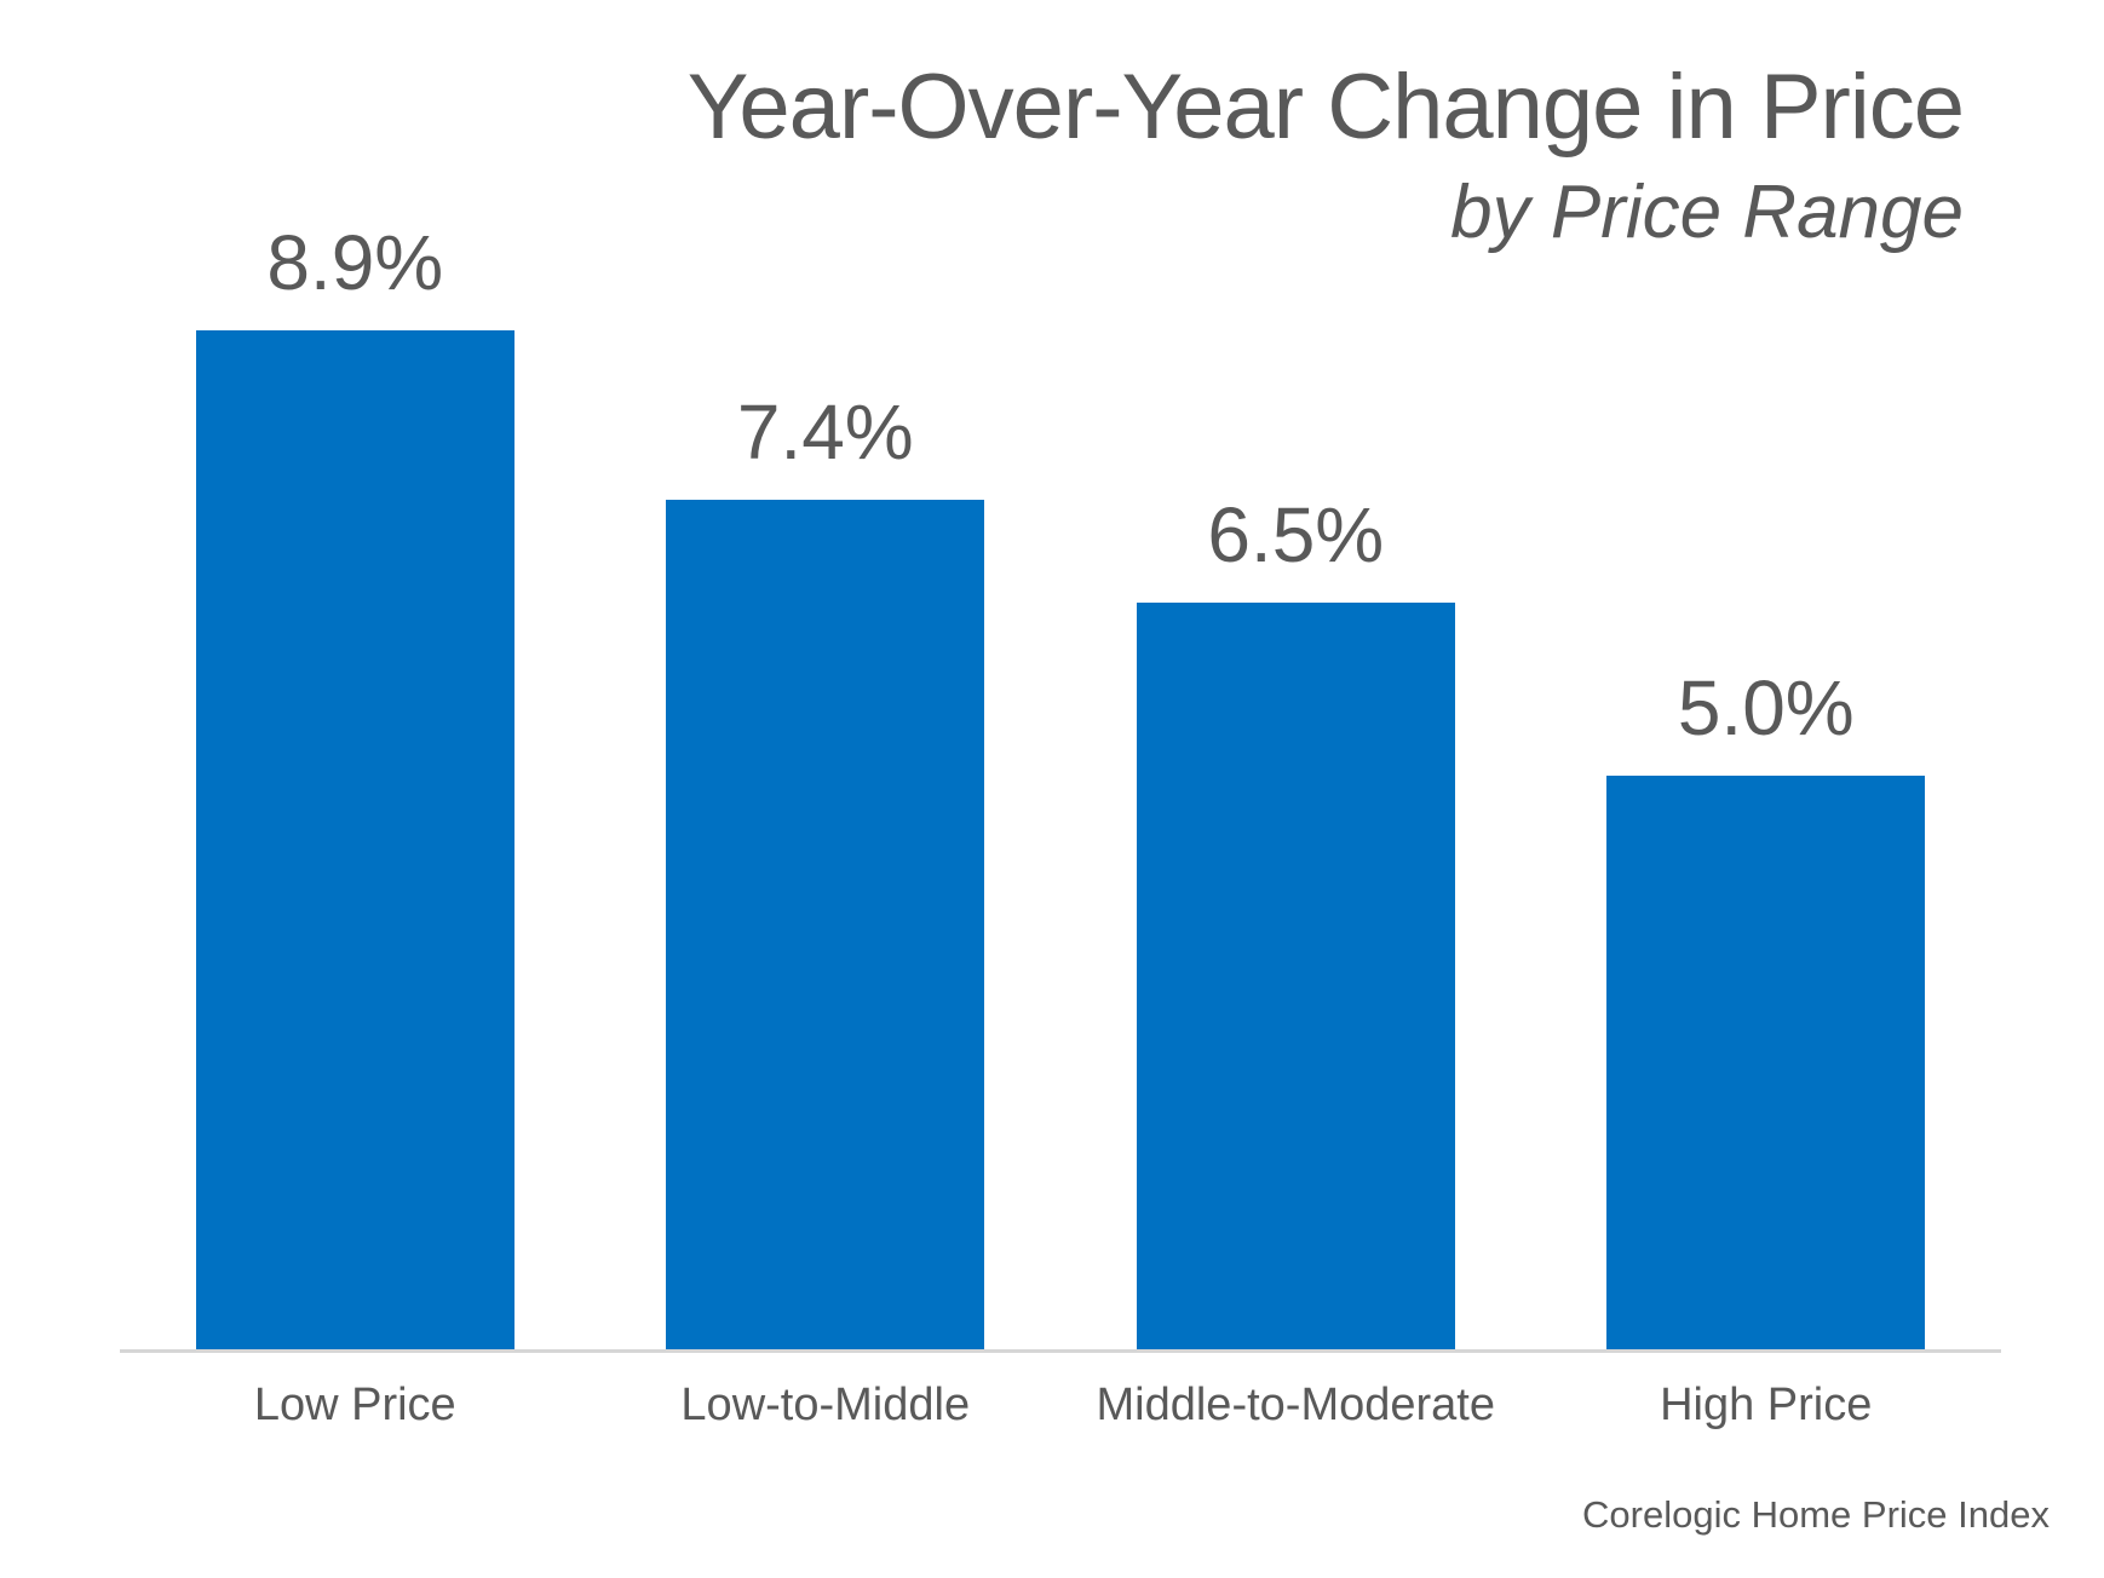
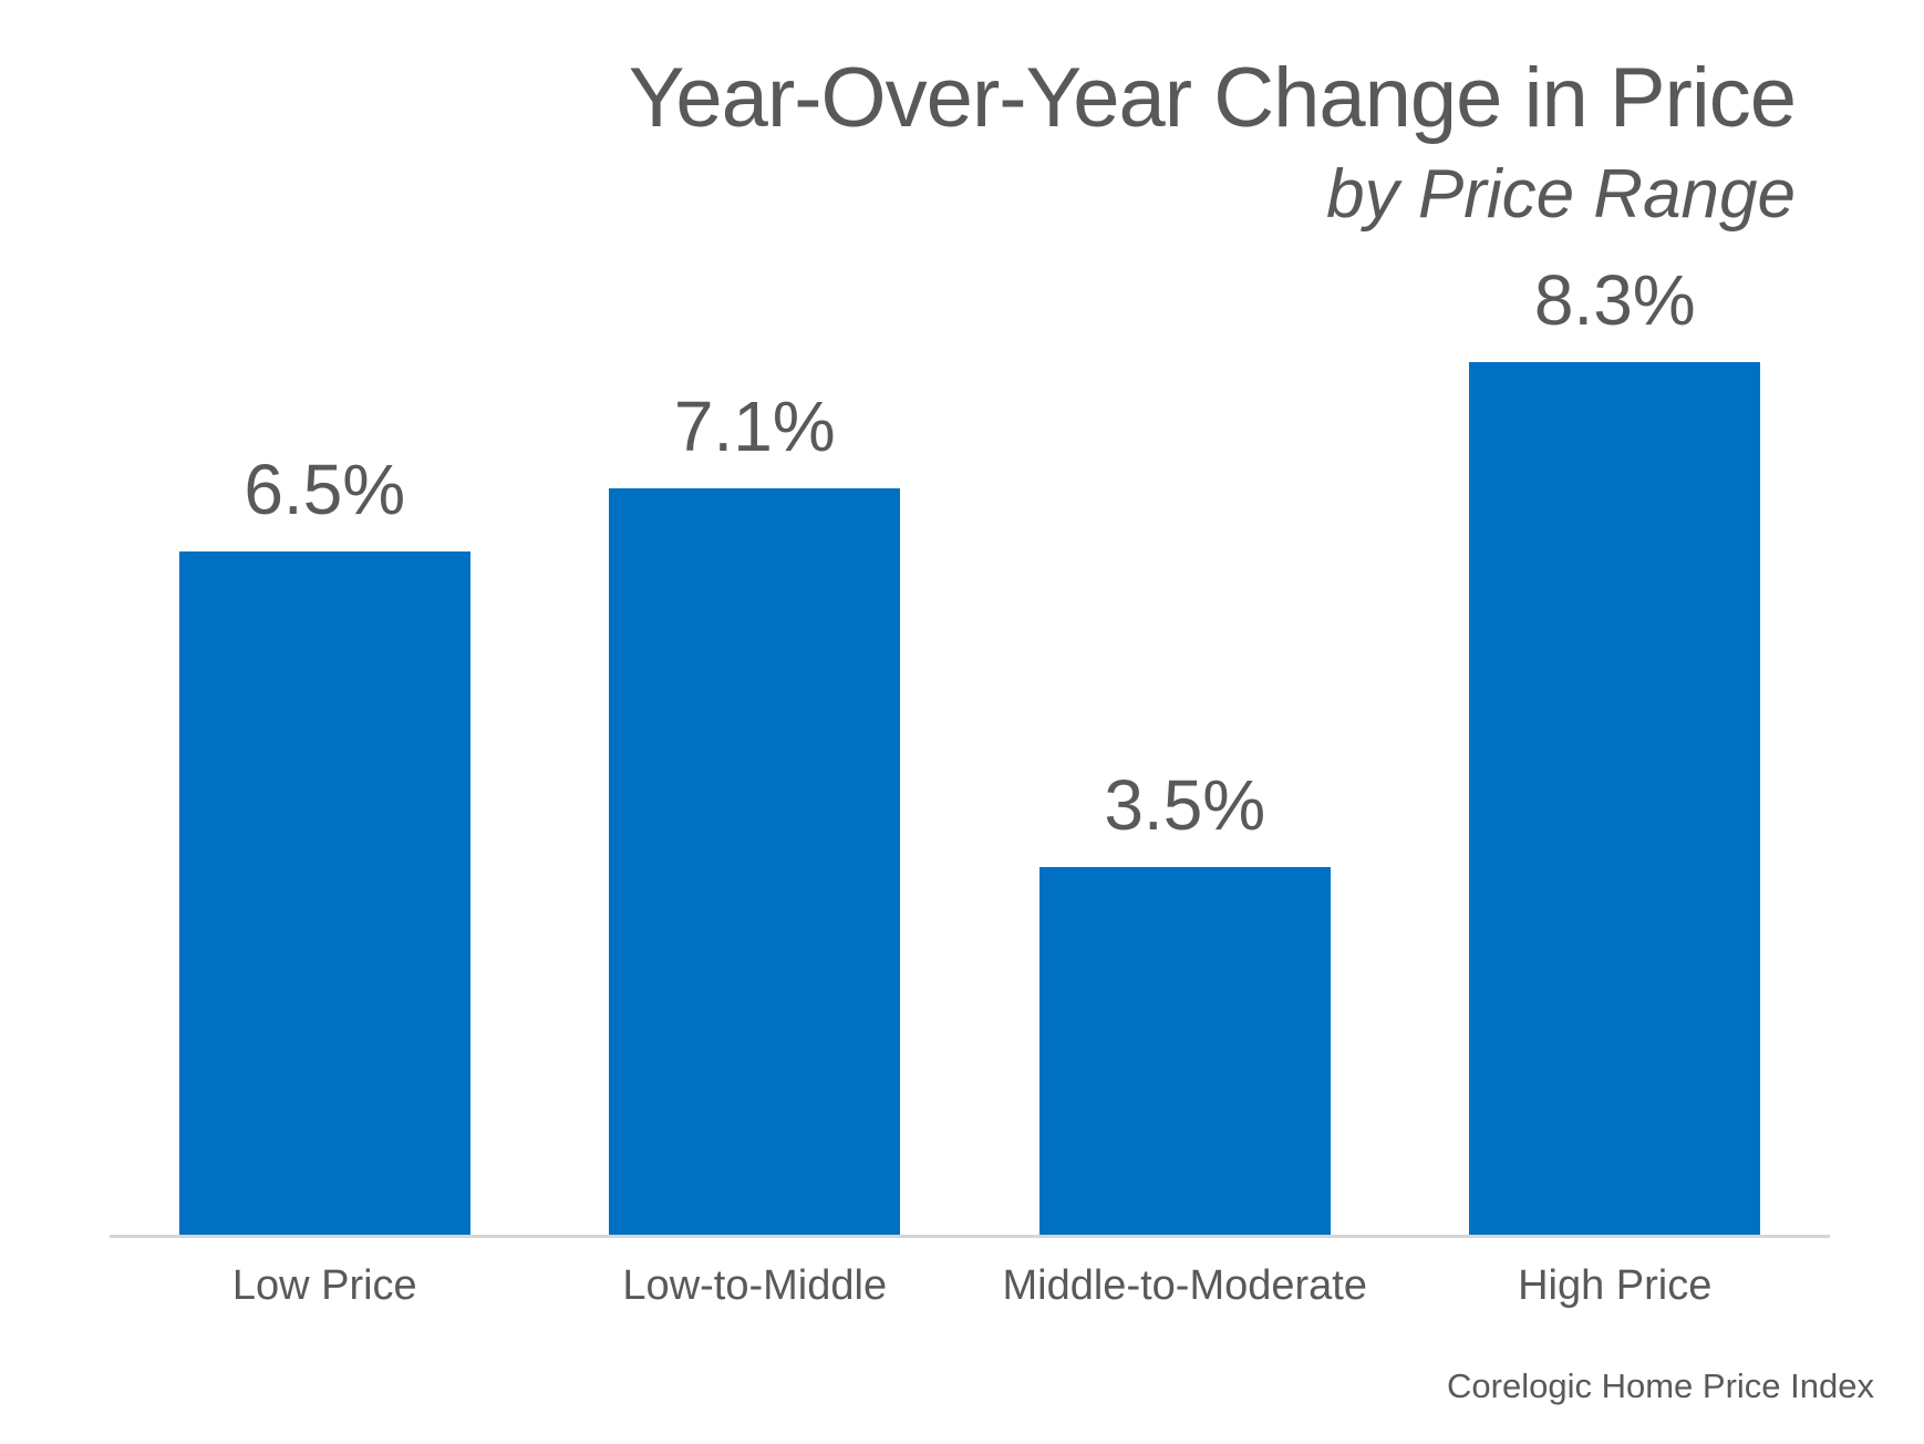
Low Price: 8.9% -> 6.5%
Low-to-Middle: 7.4% -> 7.1%
Middle-to-Moderate: 6.5% -> 3.5%
High Price: 5.0% -> 8.3%
